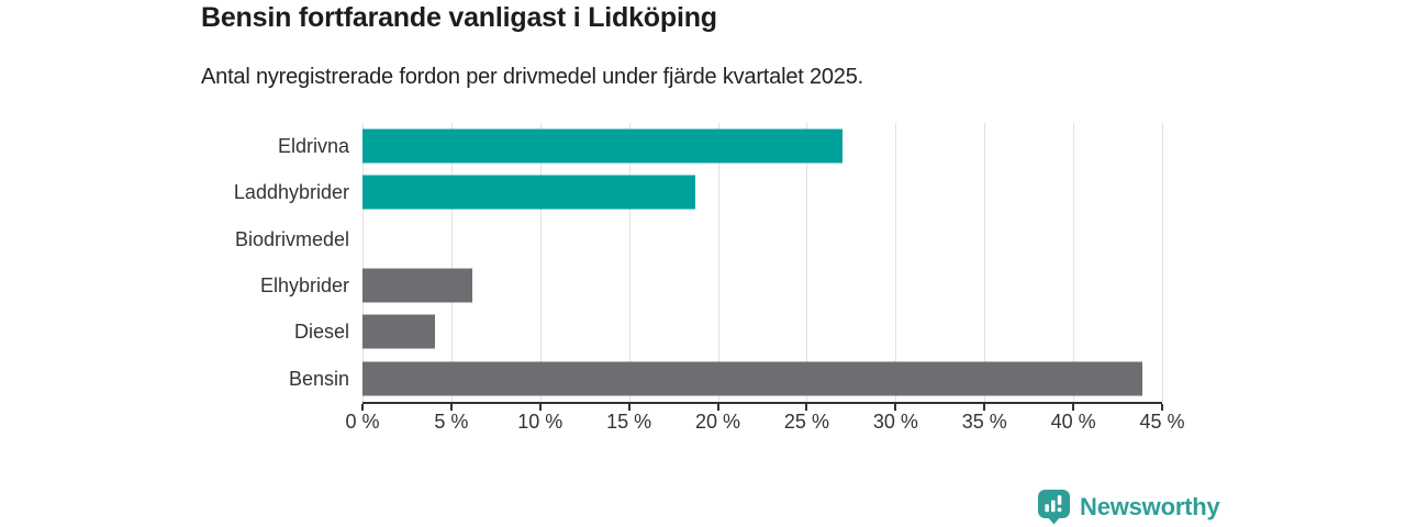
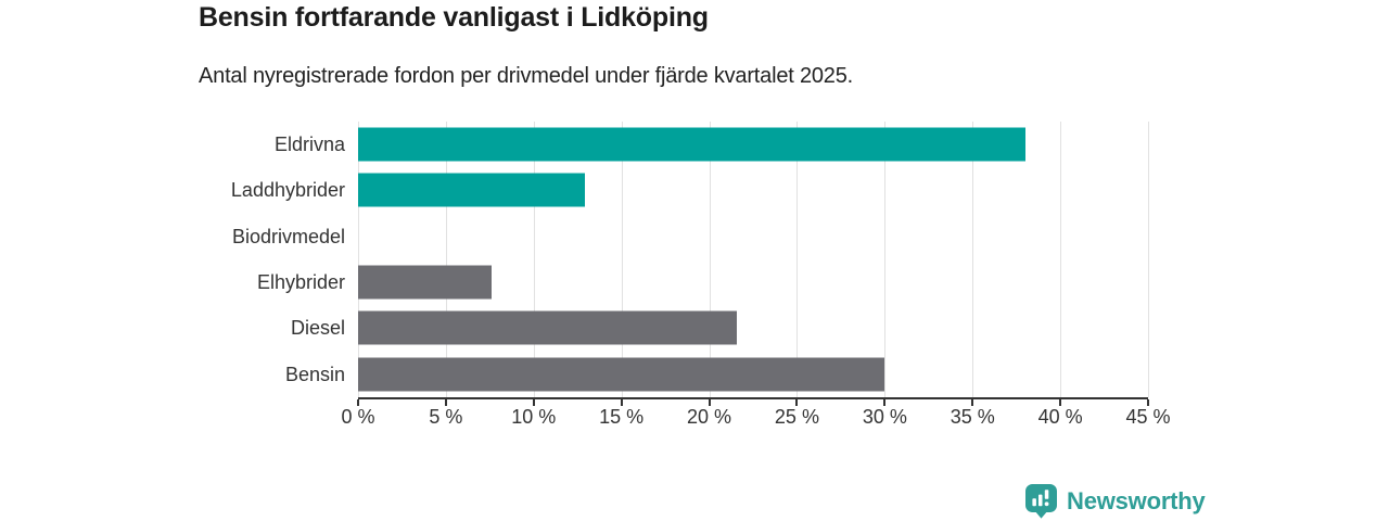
Eldrivna: 27.0% -> 38.0%
Laddhybrider: 18.7% -> 12.9%
Elhybrider: 6.2% -> 7.6%
Diesel: 4.1% -> 21.6%
Bensin: 43.9% -> 30.0%
